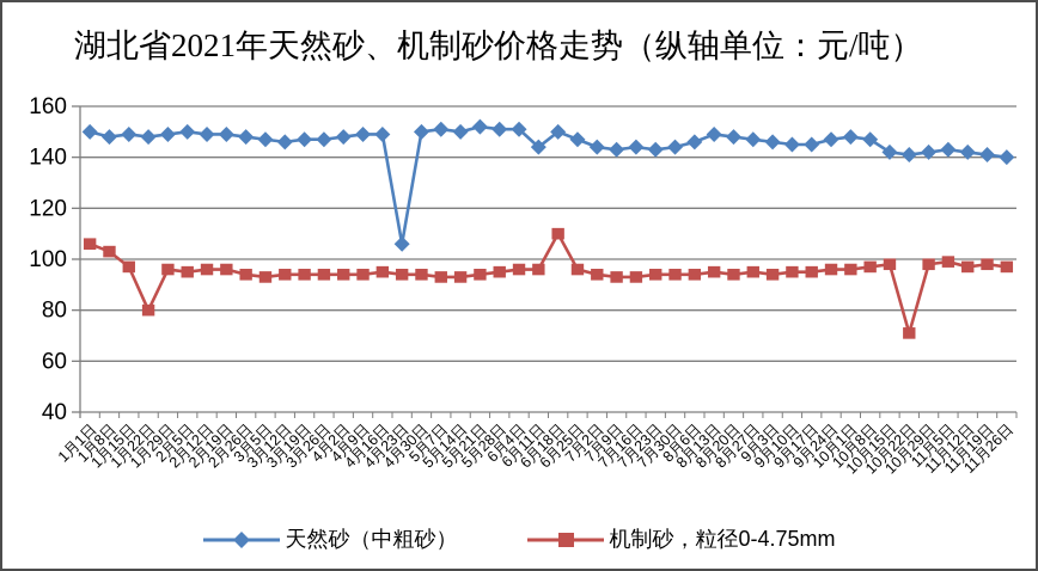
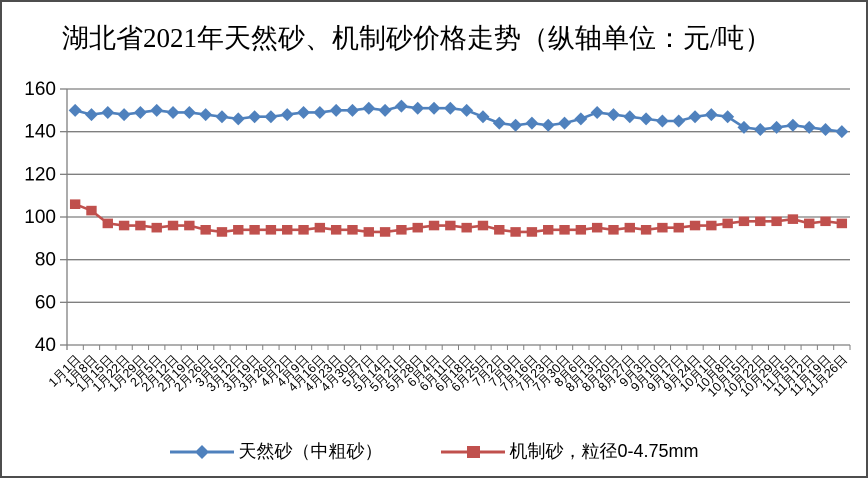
机制砂，粒径0-4.75mm/1月22日: 80 -> 96
天然砂（中粗砂）/4月23日: 106 -> 150
天然砂（中粗砂）/6月11日: 144 -> 151
机制砂，粒径0-4.75mm/6月18日: 110 -> 95
机制砂，粒径0-4.75mm/10月22日: 71 -> 98
